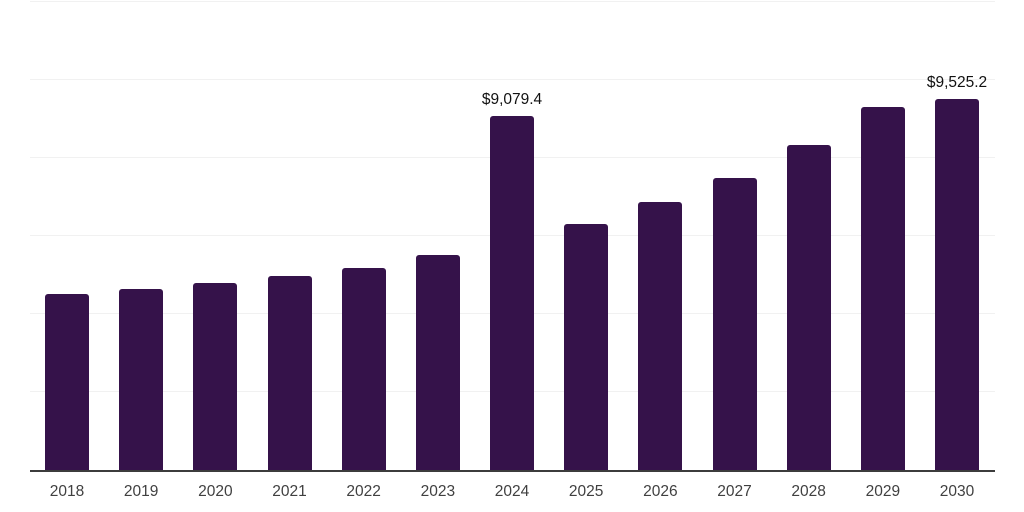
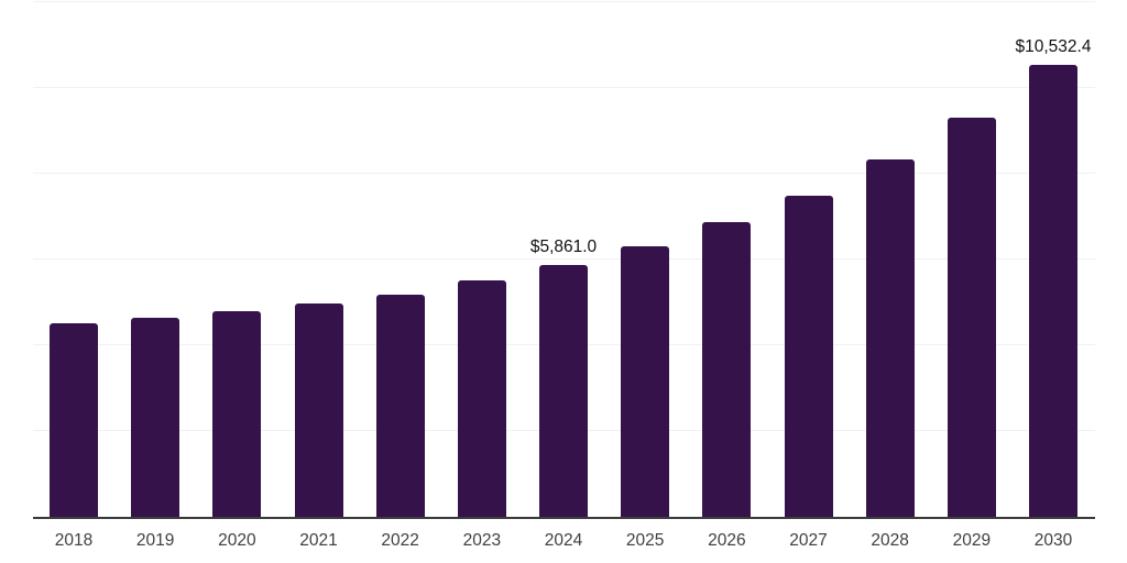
2024: $9,079.4 -> $5,861.0
2030: $9,525.2 -> $10,532.4
